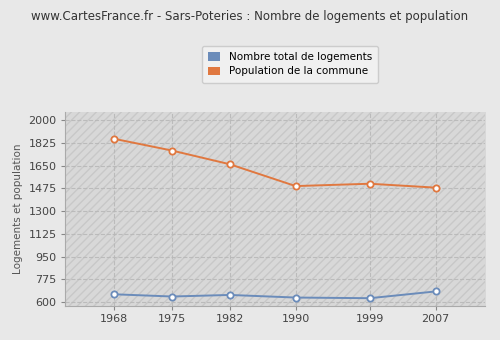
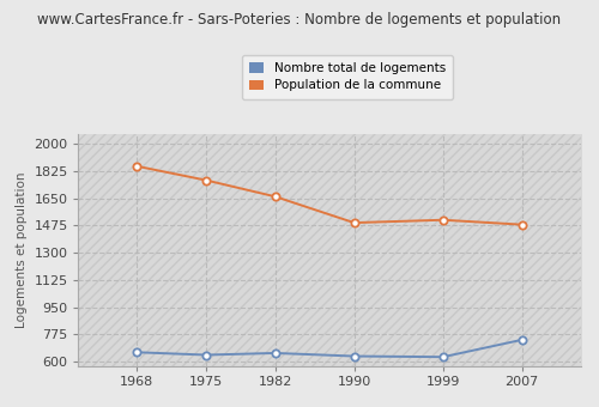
Nombre total de logements/2007: 680 -> 740
